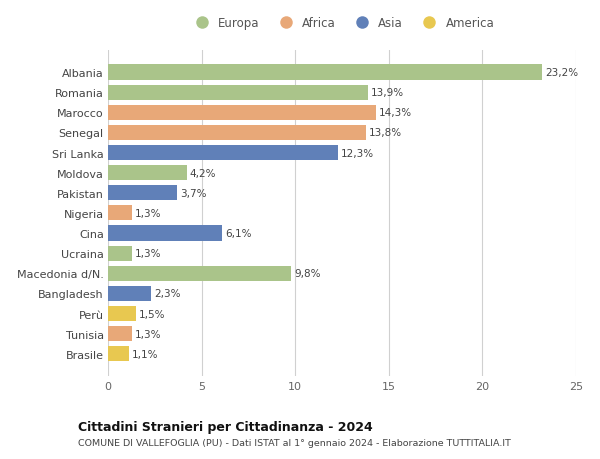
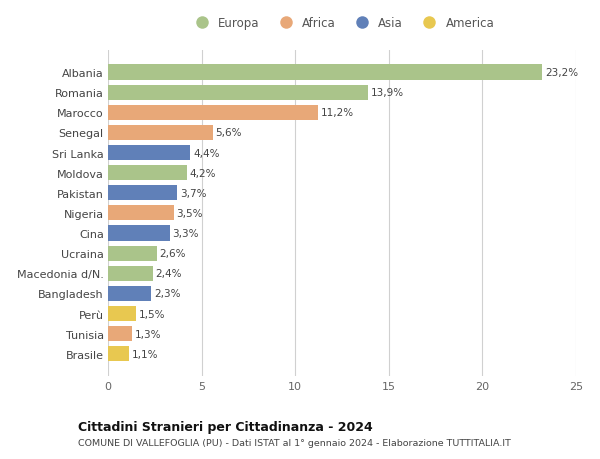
Marocco: 14,3% -> 11,2%
Senegal: 13,8% -> 5,6%
Sri Lanka: 12,3% -> 4,4%
Nigeria: 1,3% -> 3,5%
Cina: 6,1% -> 3,3%
Ucraina: 1,3% -> 2,6%
Macedonia d/N.: 9,8% -> 2,4%
